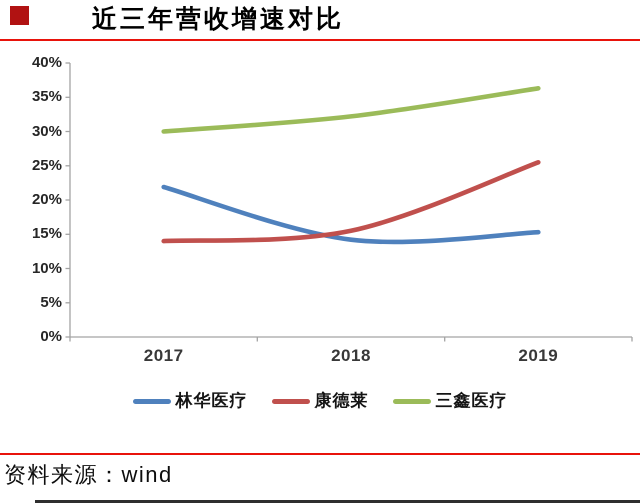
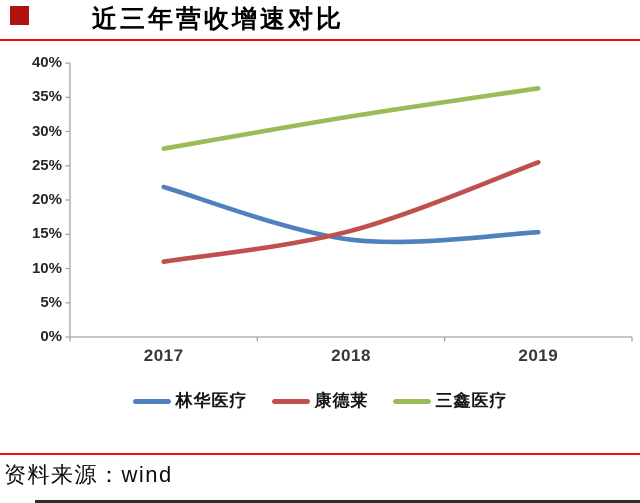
康德莱/2017: 14% -> 11%
三鑫医疗/2017: 30% -> 28%
